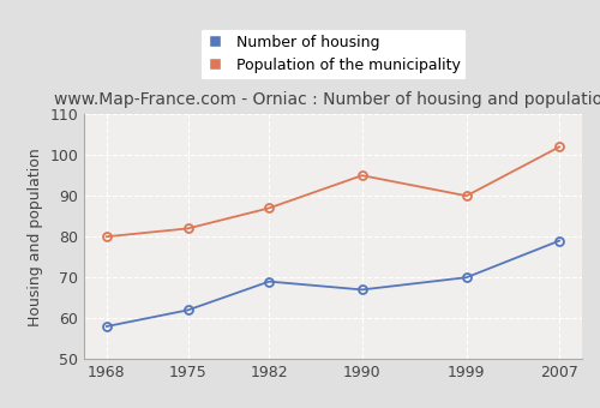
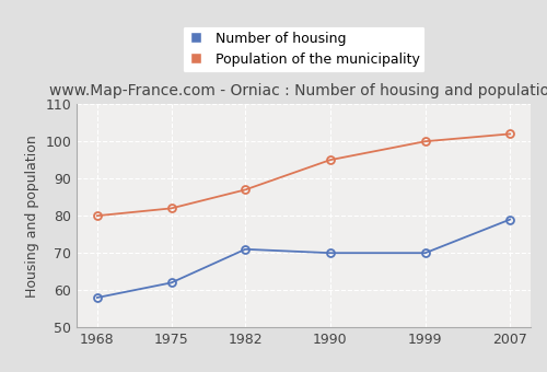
Number of housing/1982: 69 -> 71
Number of housing/1990: 67 -> 70
Population of the municipality/1999: 90 -> 100
